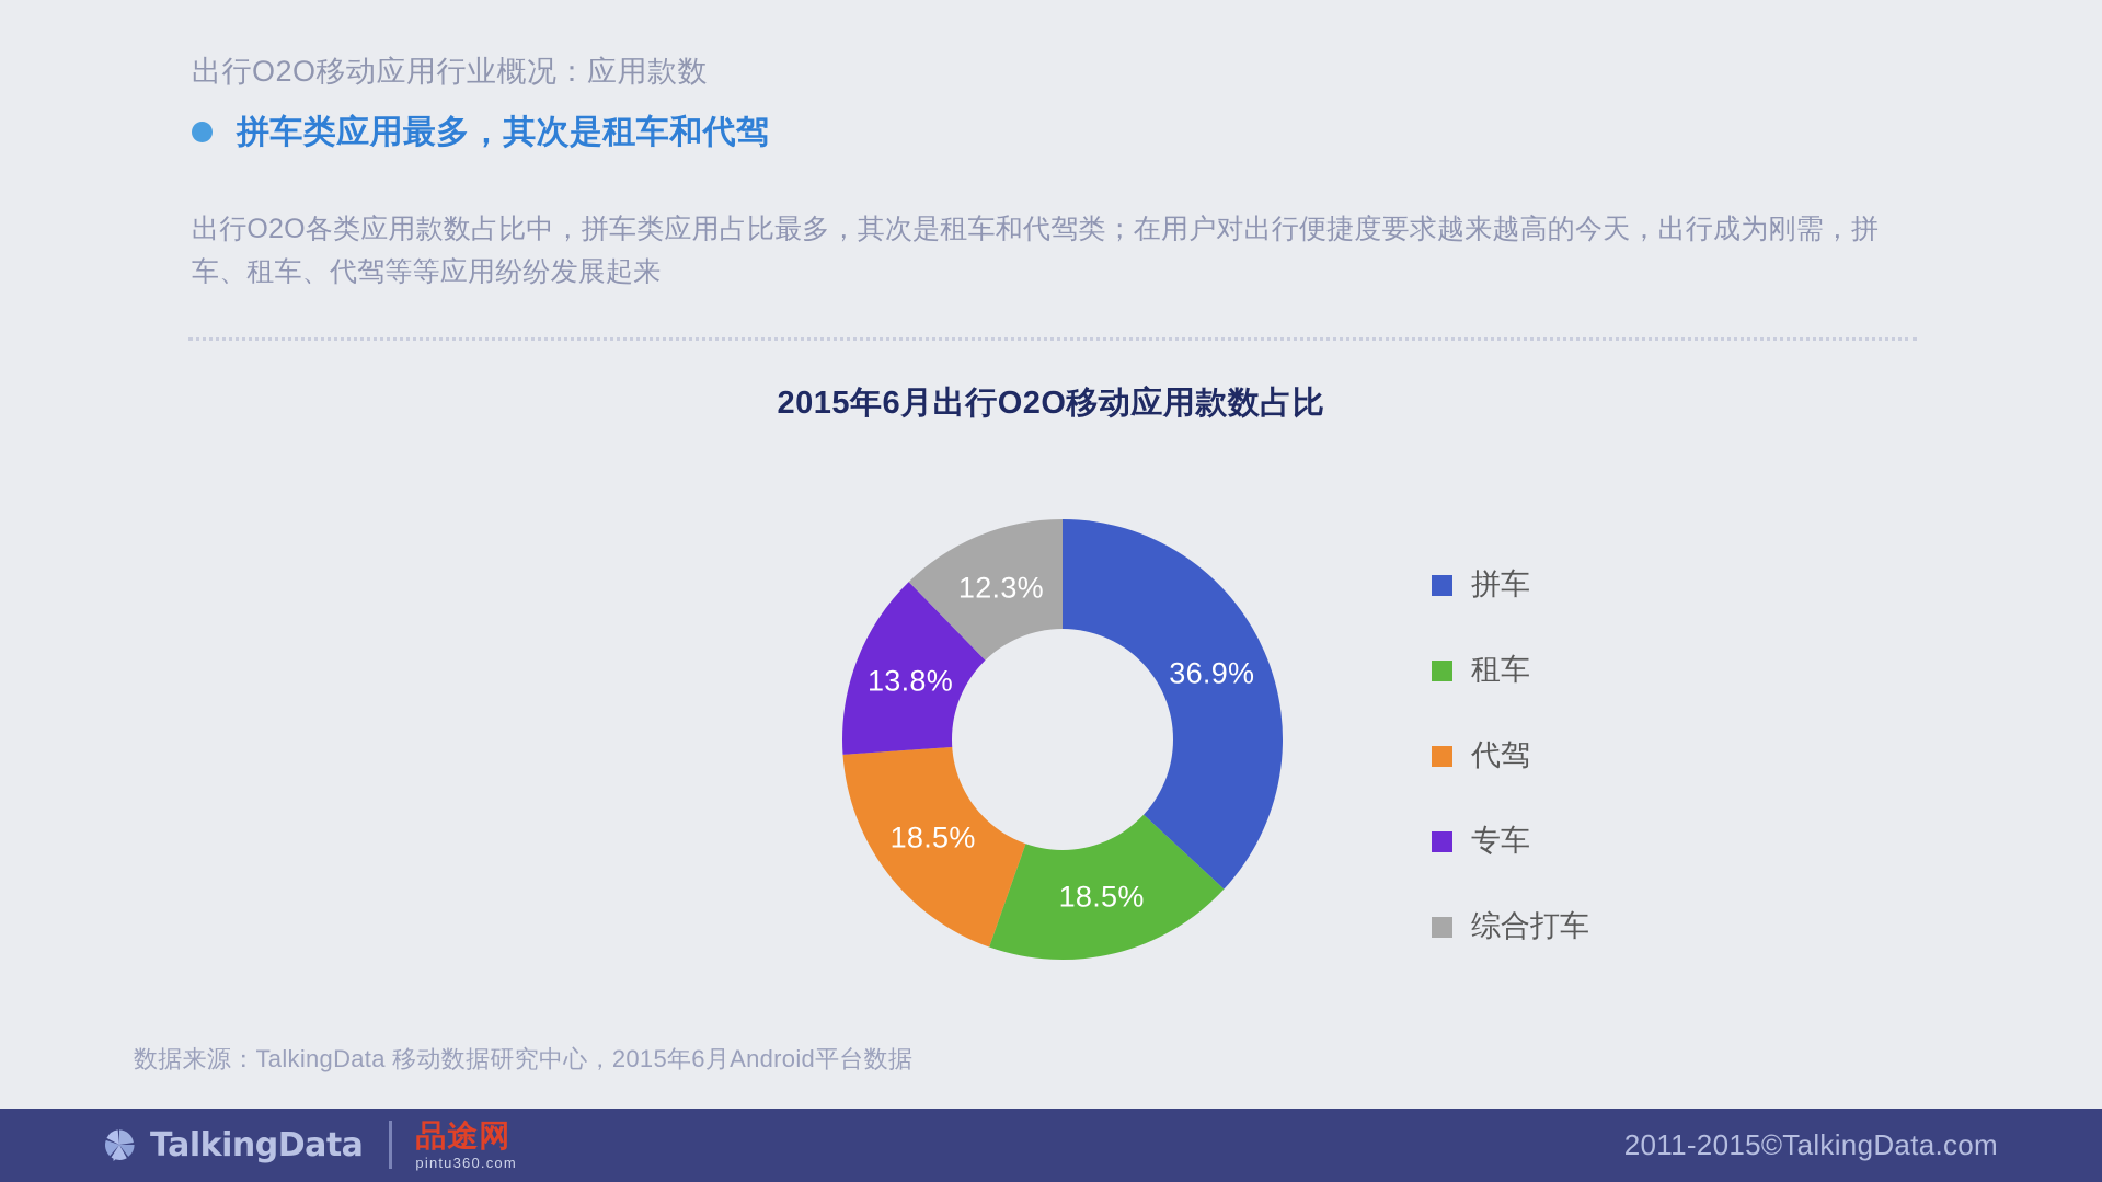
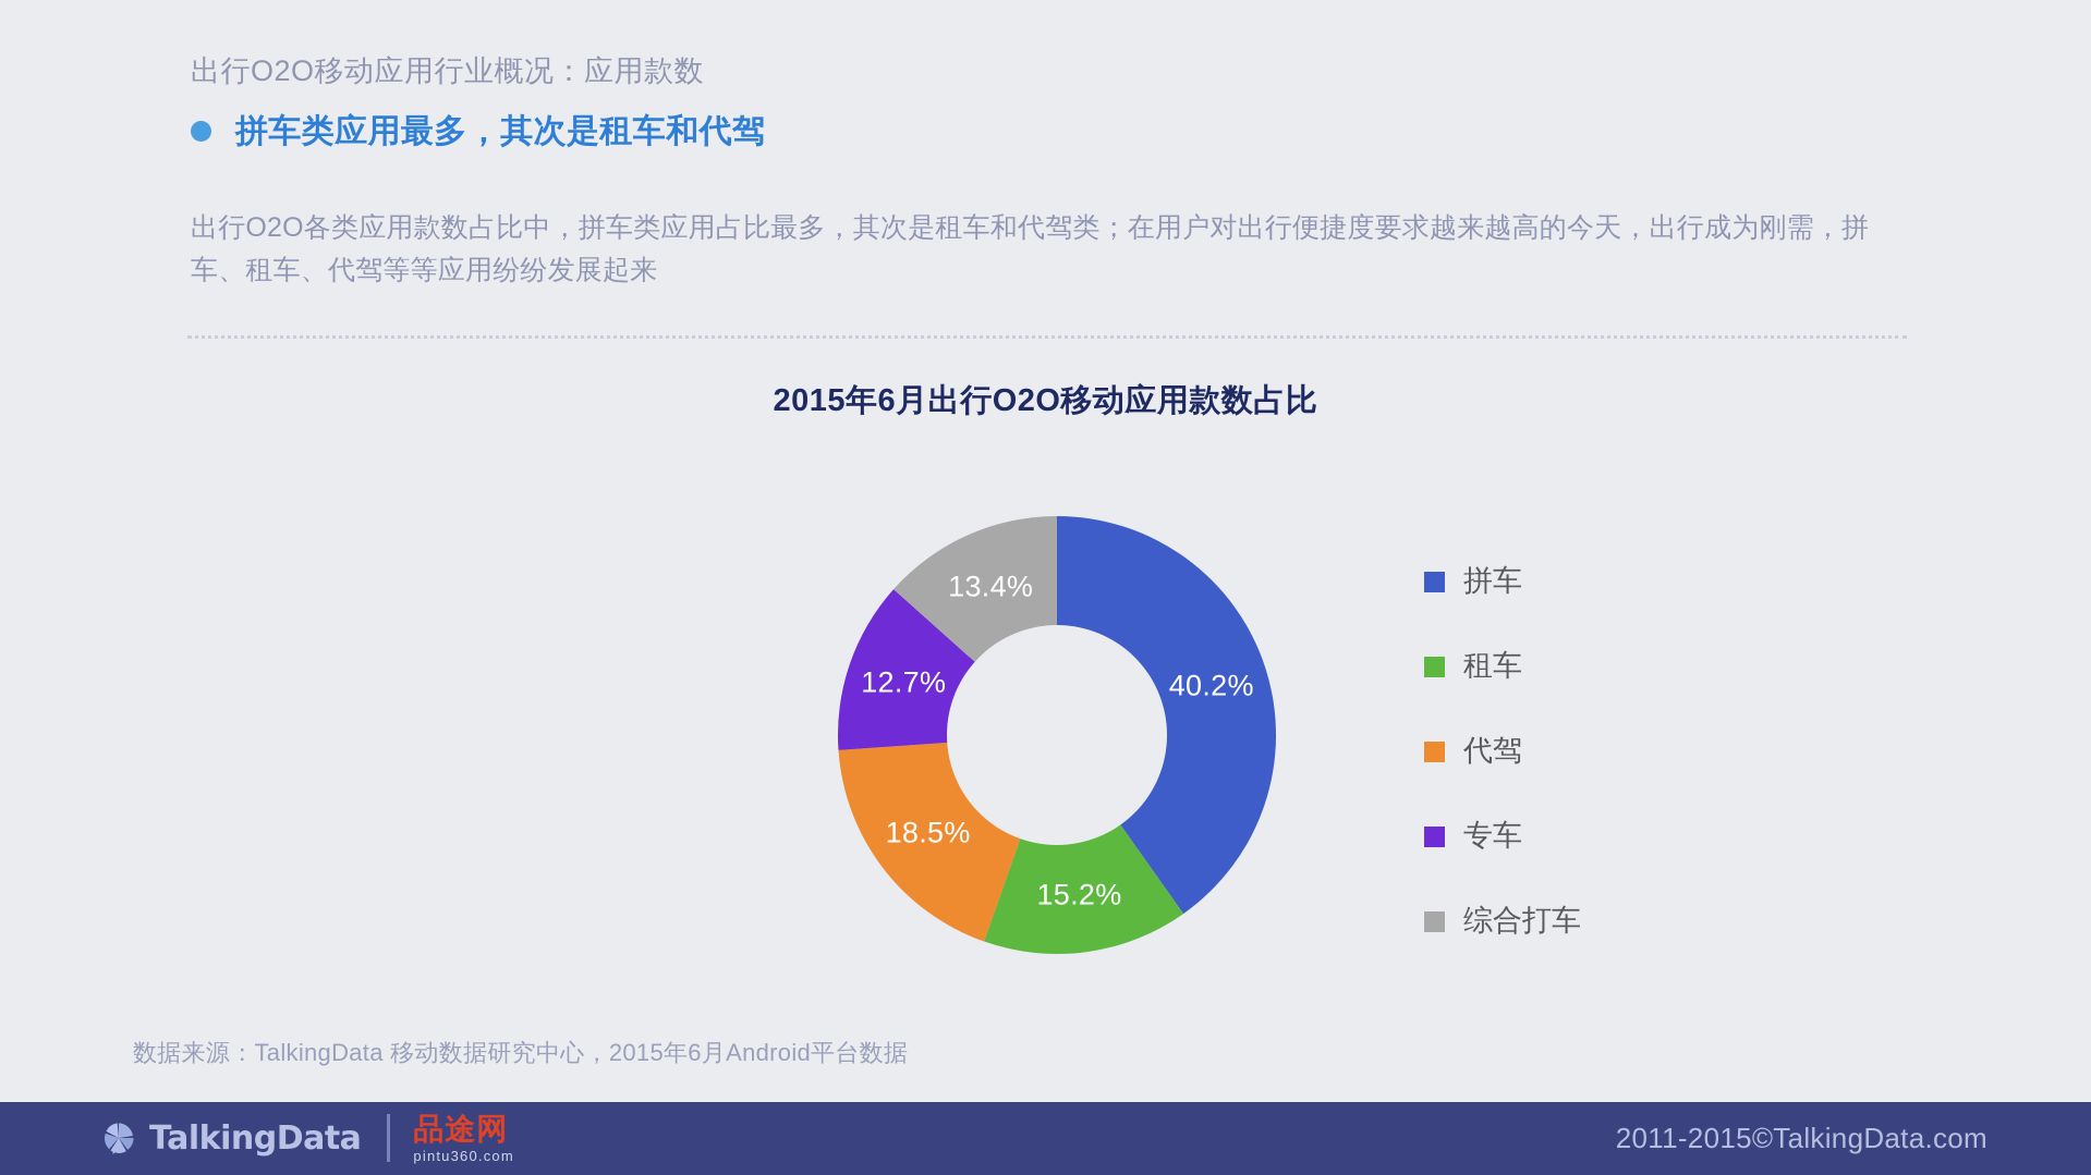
拼车: 36.9% -> 40.2%
租车: 18.5% -> 15.2%
专车: 13.8% -> 12.7%
综合打车: 12.3% -> 13.4%
